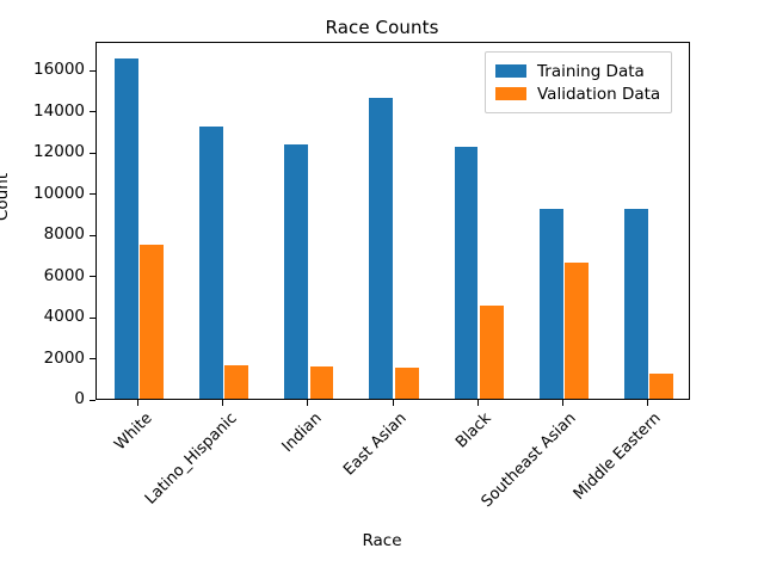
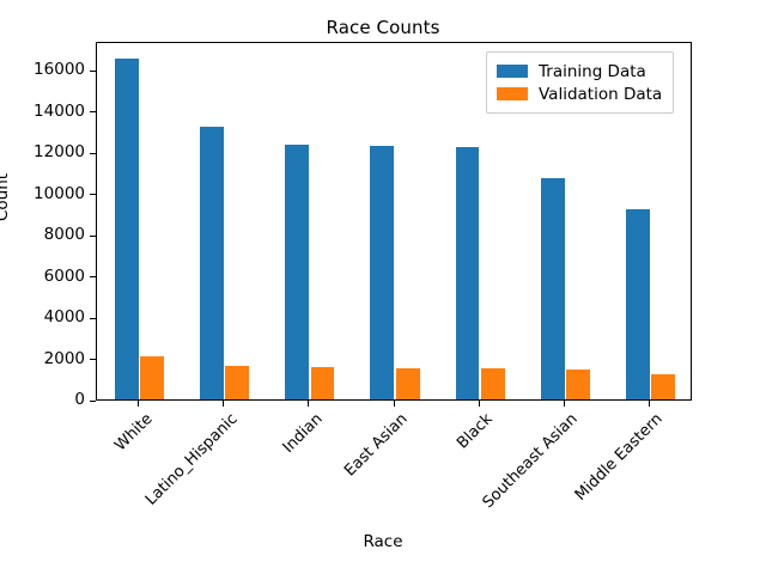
Validation Data/White: 7500 -> 2100
Training Data/East Asian: 14600 -> 12300
Validation Data/Black: 4500 -> 1500
Training Data/Southeast Asian: 9200 -> 10800
Validation Data/Southeast Asian: 6600 -> 1400
